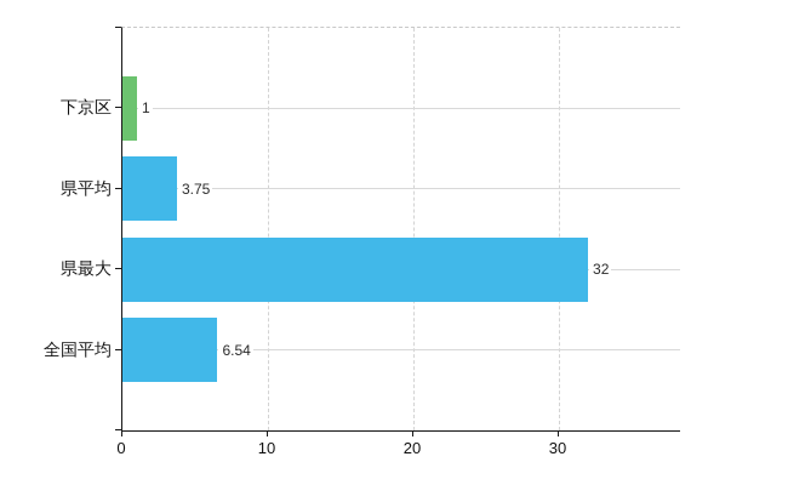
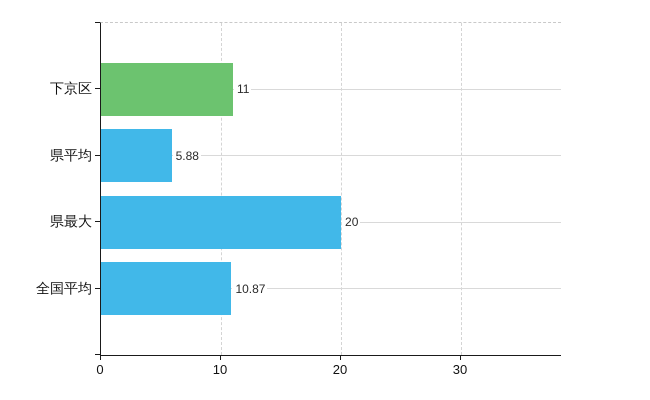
下京区: 1 -> 11
県平均: 3.75 -> 5.88
県最大: 32 -> 20
全国平均: 6.54 -> 10.87
